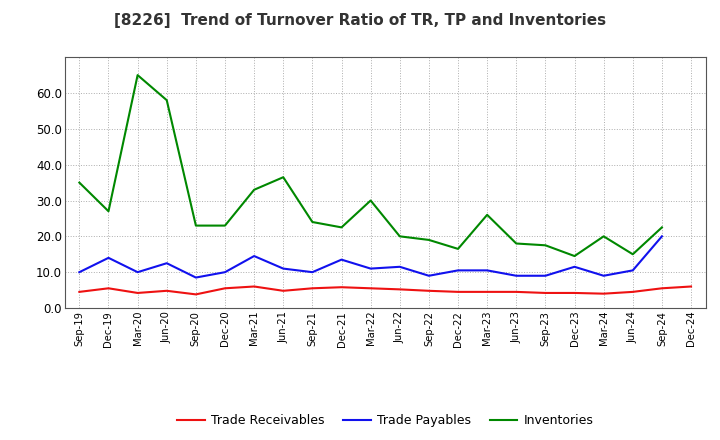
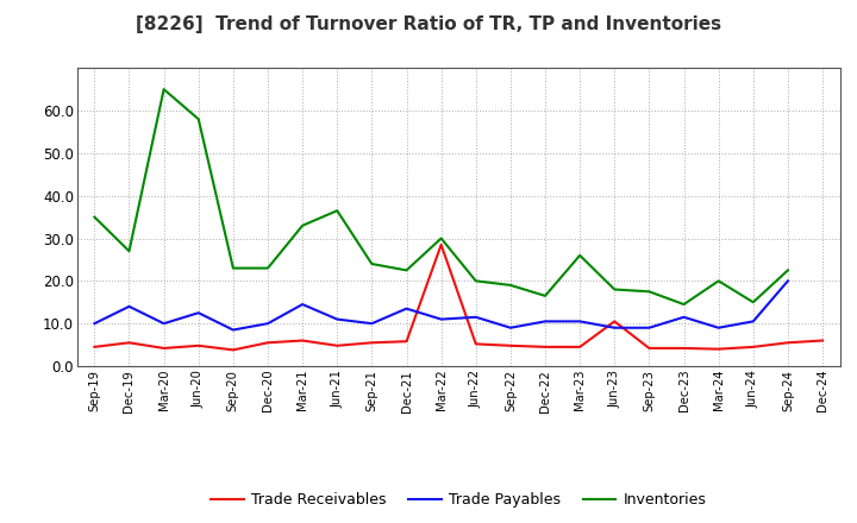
Trade Receivables/Mar-22: 5.5 -> 28.5
Trade Receivables/Jun-23: 4.5 -> 10.5
